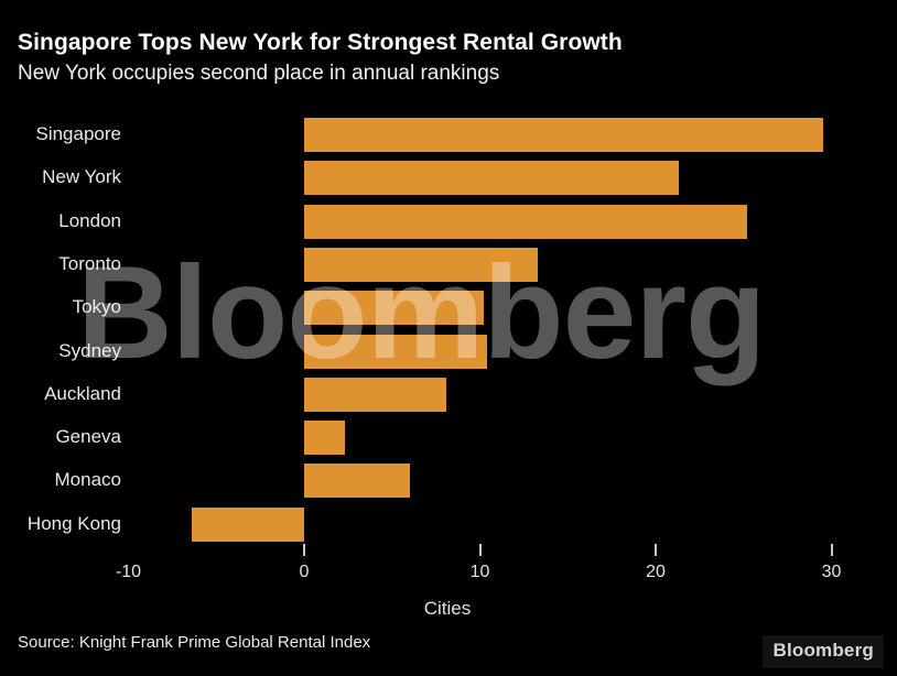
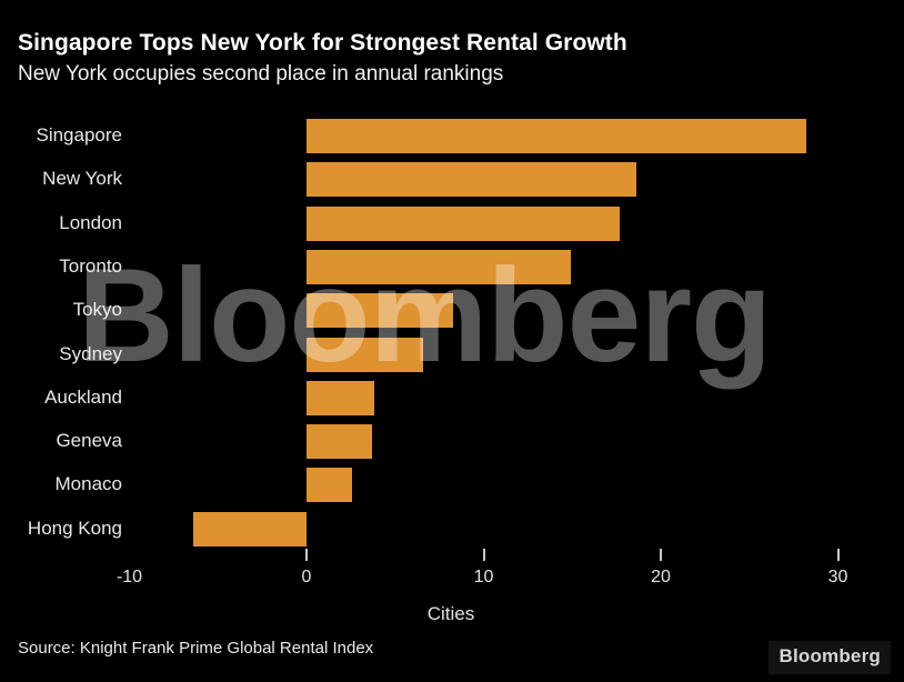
Singapore: 29.5 -> 28.2
New York: 21.3 -> 18.6
London: 25.2 -> 17.7
Toronto: 13.3 -> 14.9
Tokyo: 10.2 -> 8.3
Sydney: 10.4 -> 6.6
Auckland: 8.1 -> 3.8
Geneva: 2.3 -> 3.7
Monaco: 6.0 -> 2.6
